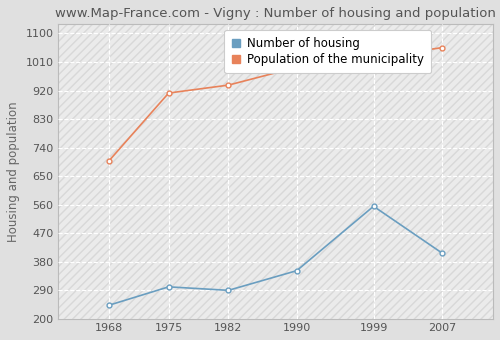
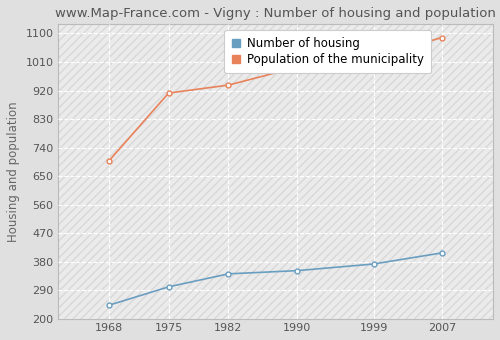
Number of housing/1982: 290 -> 342
Number of housing/1999: 555 -> 373
Population of the municipality/2007: 1055 -> 1087
